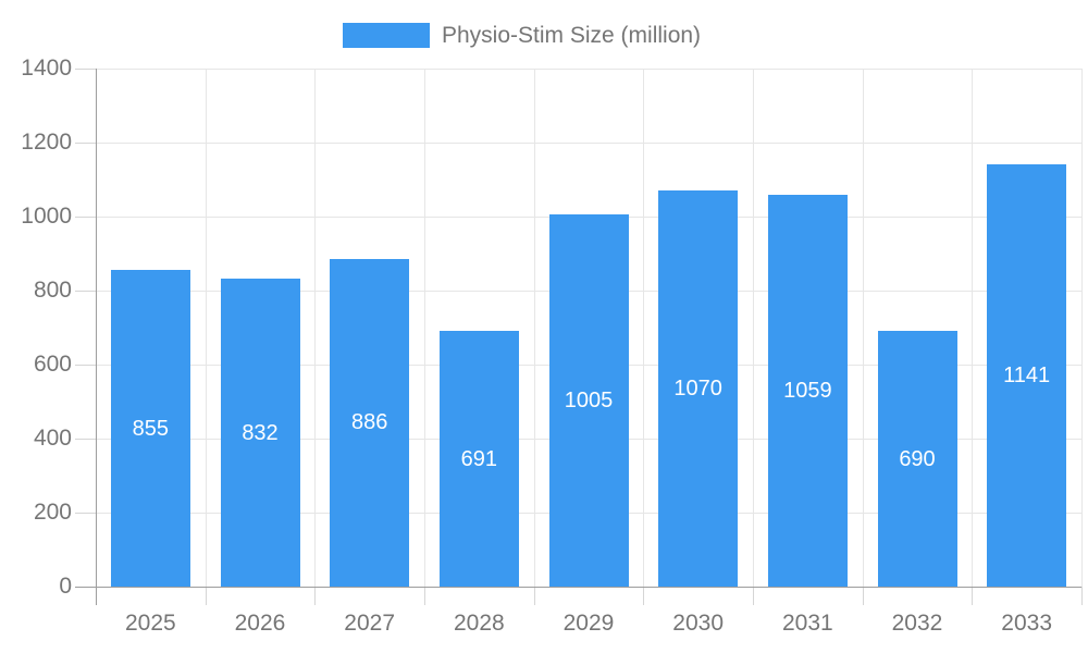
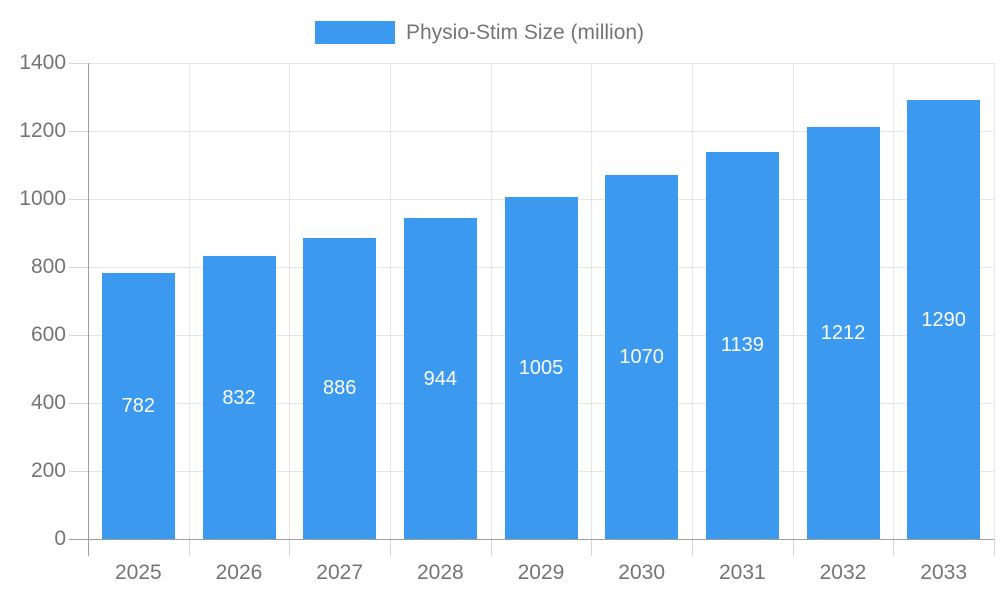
2025: 855 -> 782
2028: 691 -> 944
2031: 1059 -> 1139
2032: 690 -> 1212
2033: 1141 -> 1290
